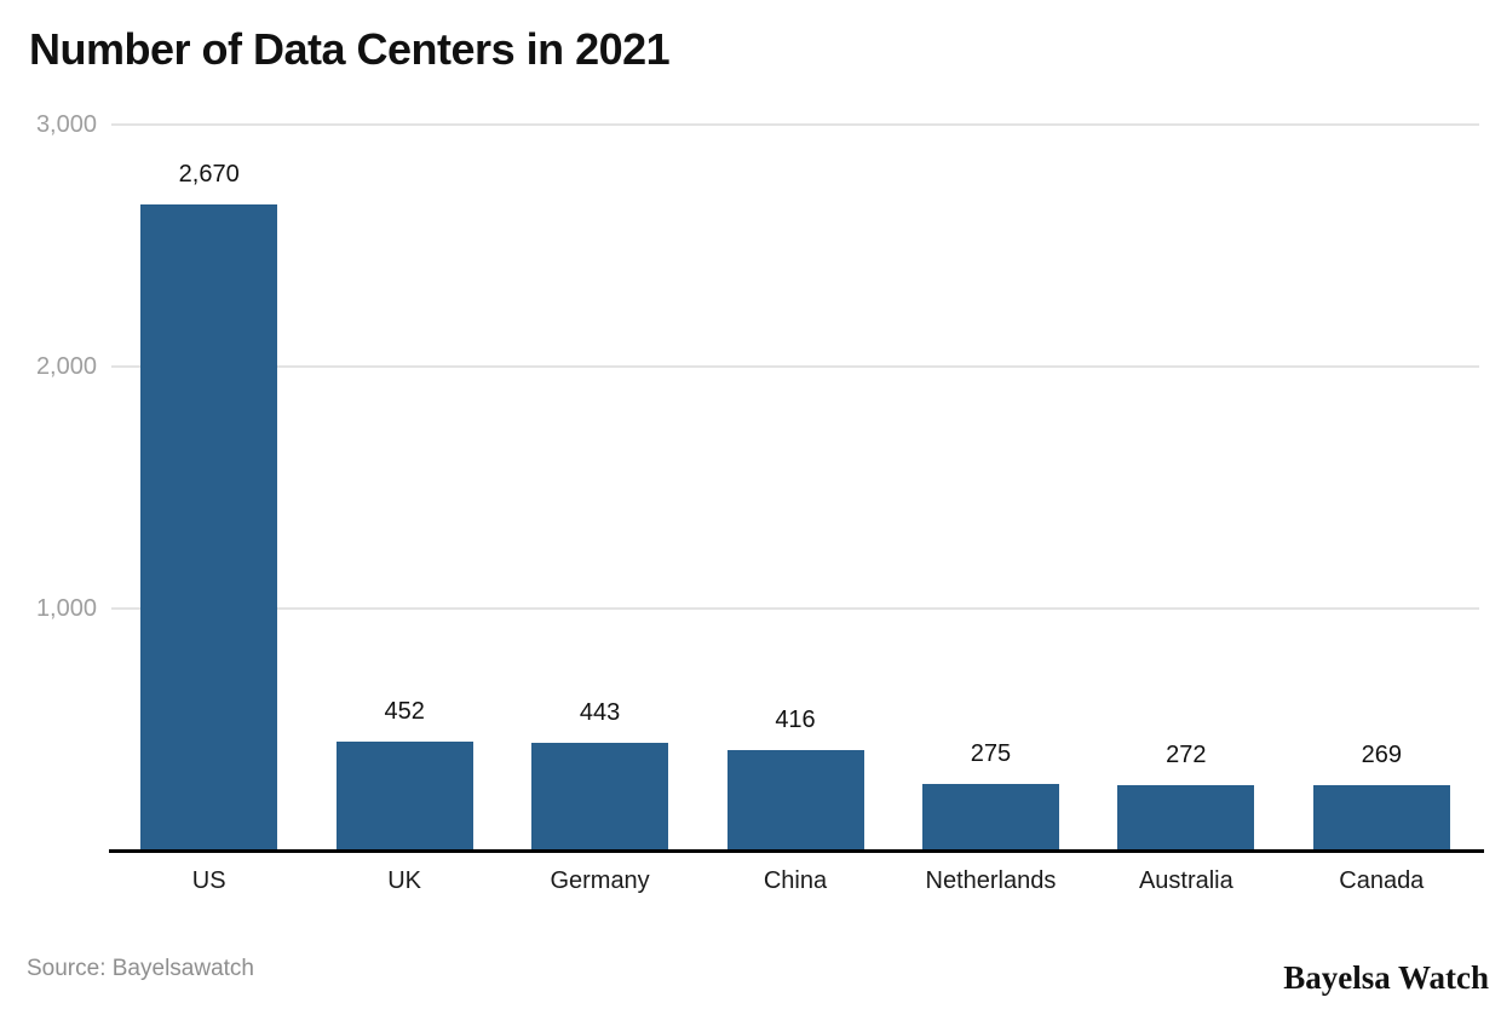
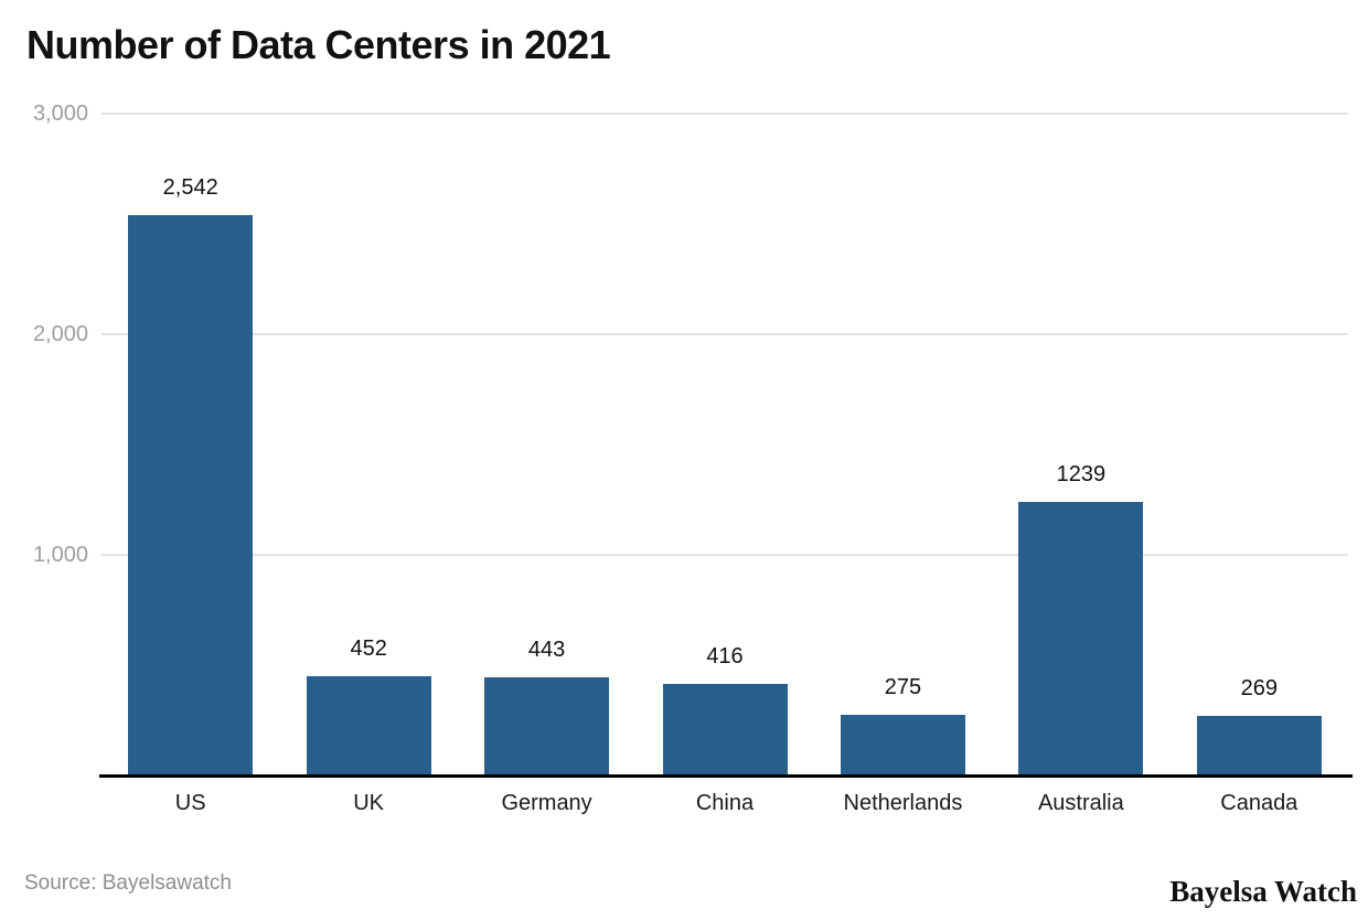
US: 2,670 -> 2,542
Australia: 272 -> 1239
